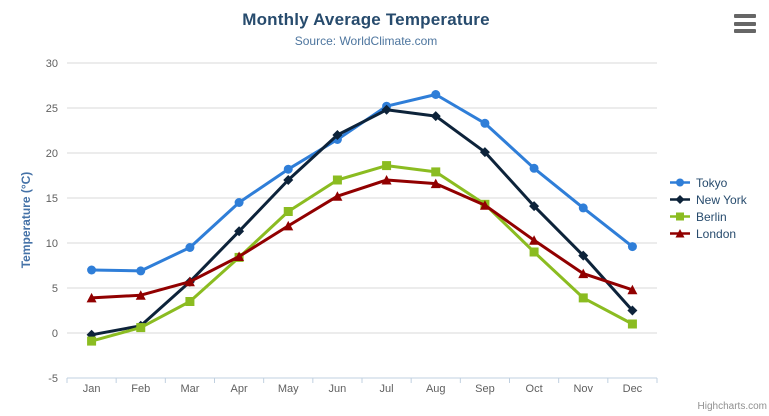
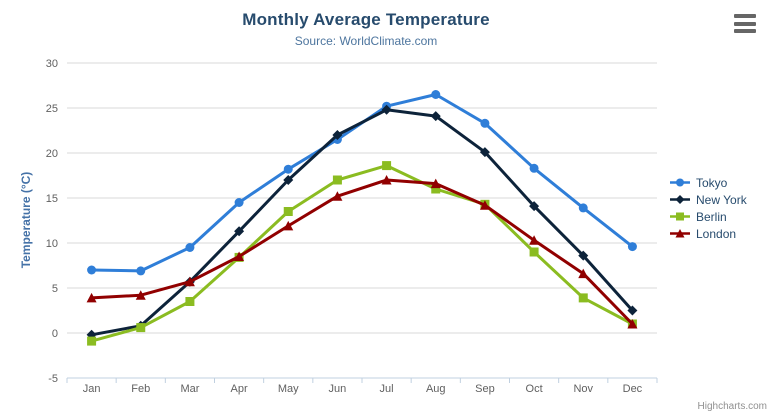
Berlin/Aug: 18 -> 16
London/Dec: 5 -> 1
